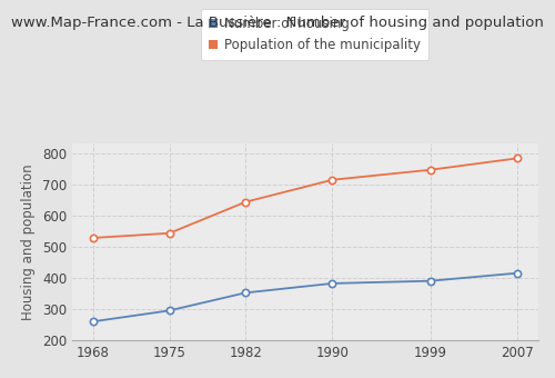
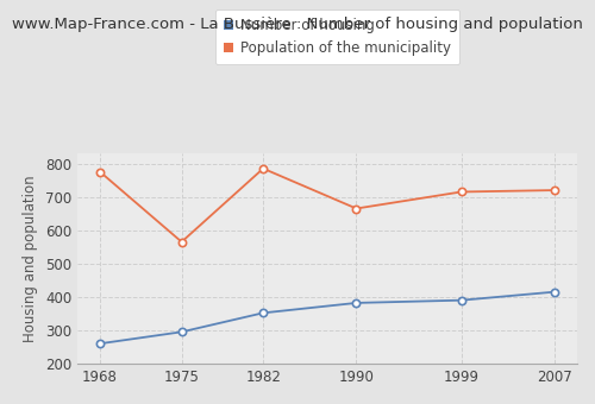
Population of the municipality/1968: 528 -> 775
Population of the municipality/1975: 543 -> 565
Population of the municipality/1982: 643 -> 785
Population of the municipality/1990: 714 -> 665
Population of the municipality/1999: 746 -> 715
Population of the municipality/2007: 783 -> 720
